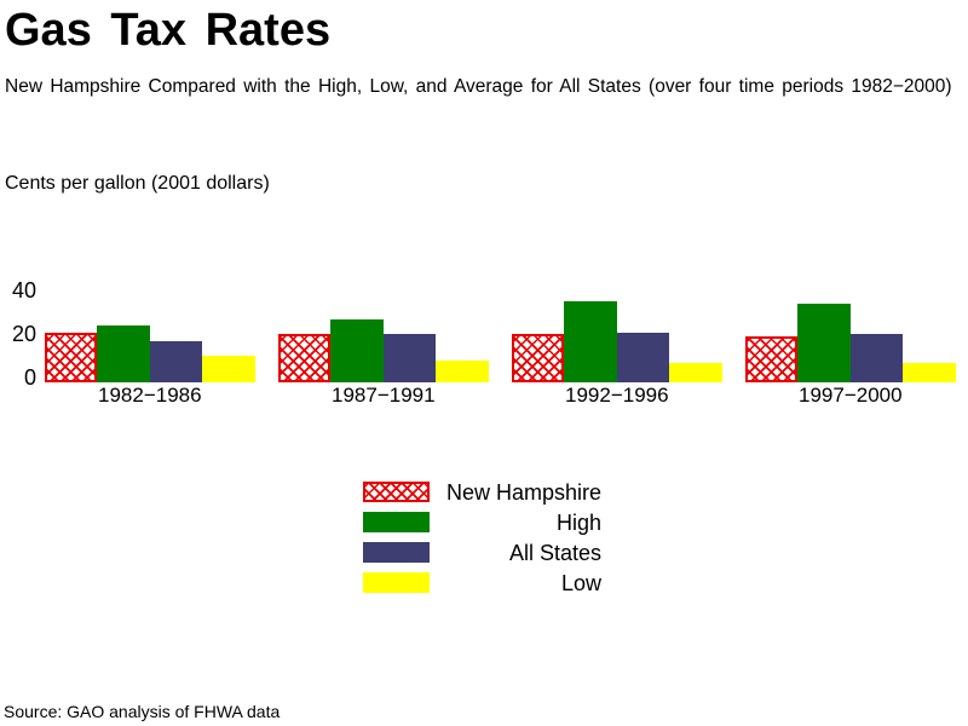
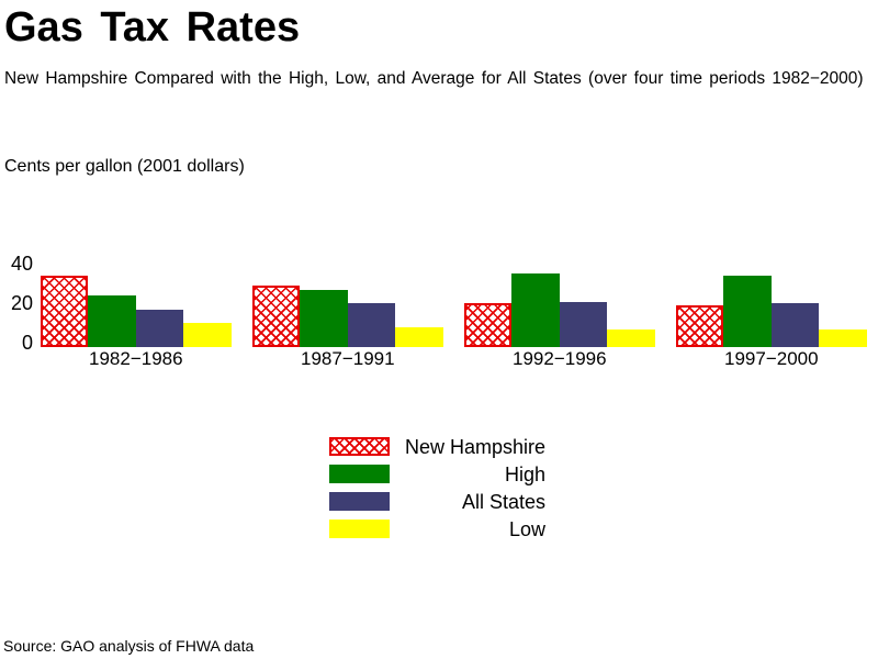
New Hampshire/1982−1986: 23 -> 36
New Hampshire/1987−1991: 22 -> 31
